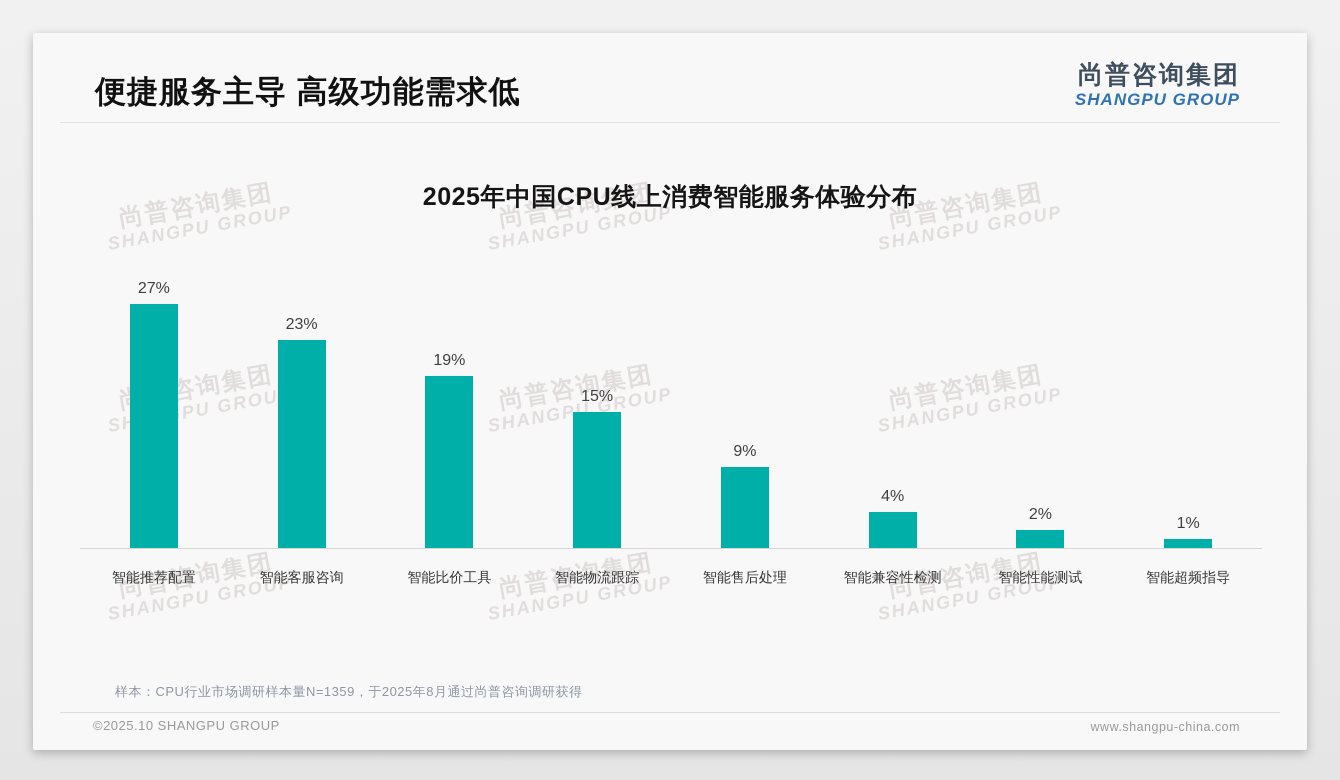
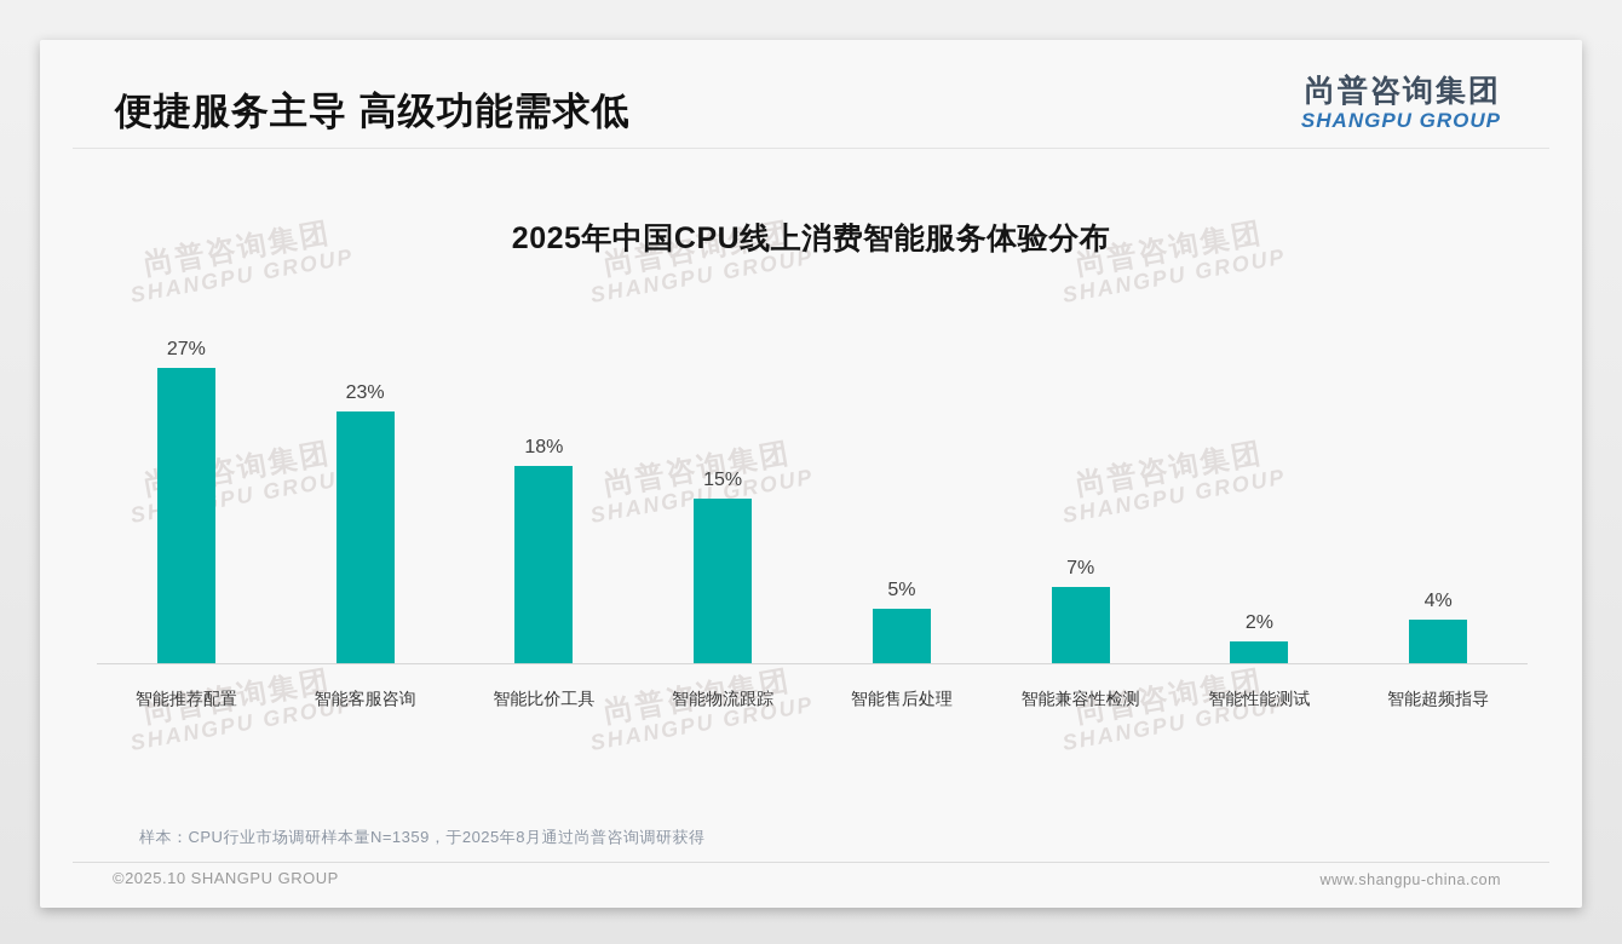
智能比价工具: 19% -> 18%
智能售后处理: 9% -> 5%
智能兼容性检测: 4% -> 7%
智能超频指导: 1% -> 4%
